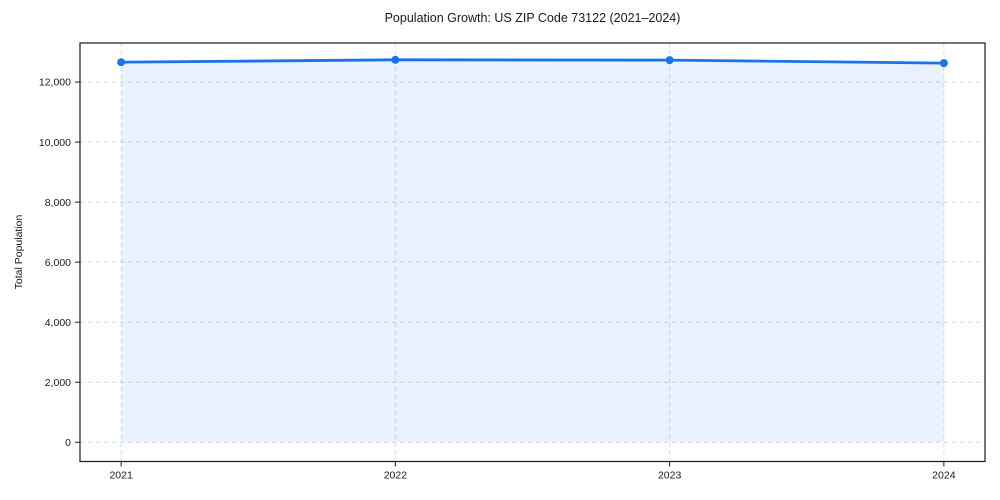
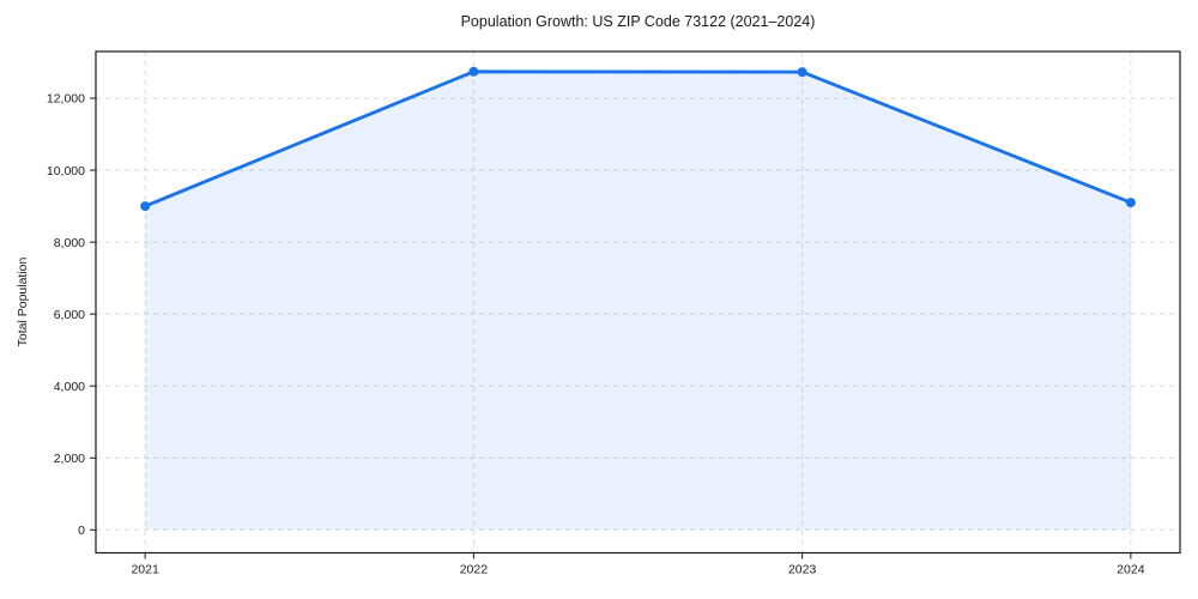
2021: 12700 -> 9000
2024: 12600 -> 9100
